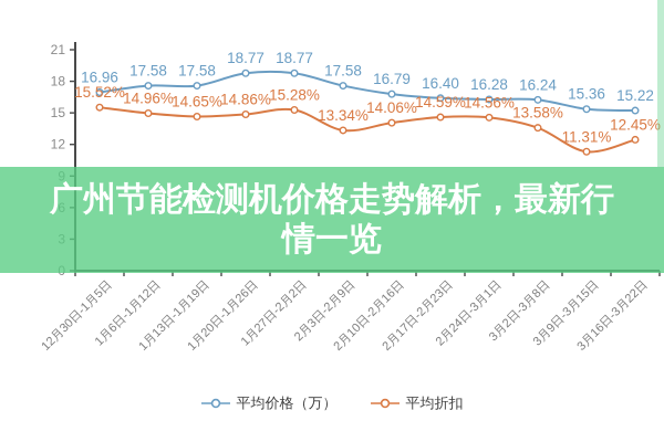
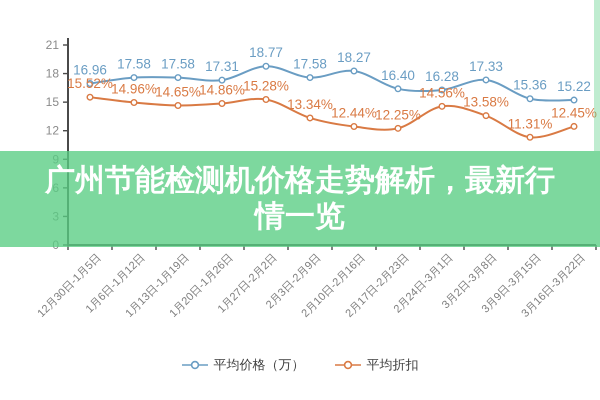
平均价格（万）/1月20日-1月26日: 18.77 -> 17.31
平均价格（万）/2月10日-2月16日: 16.79 -> 18.27
平均折扣/2月10日-2月16日: 14.06% -> 12.44%
平均折扣/2月17日-2月23日: 14.59% -> 12.25%
平均价格（万）/3月2日-3月8日: 16.24 -> 17.33
